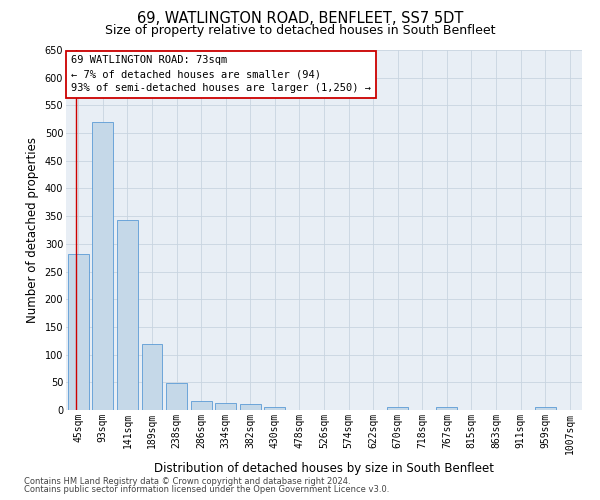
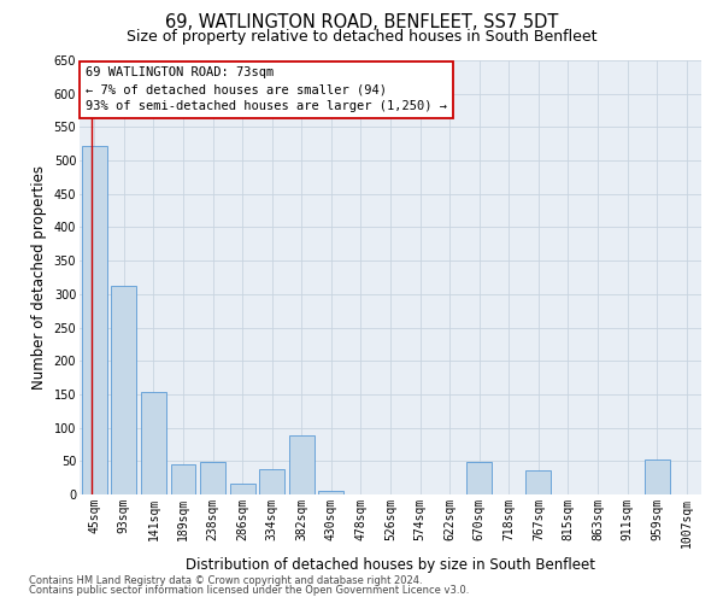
45sqm: 282 -> 522
93sqm: 520 -> 312
141sqm: 343 -> 154
189sqm: 120 -> 46
334sqm: 12 -> 38
382sqm: 10 -> 88
670sqm: 6 -> 48
767sqm: 6 -> 36
959sqm: 6 -> 52
